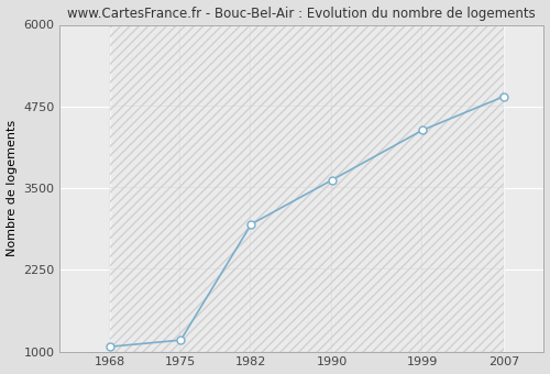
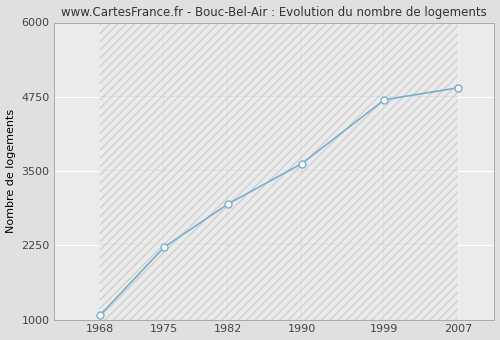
1975: 1180 -> 2220
1999: 4390 -> 4700
